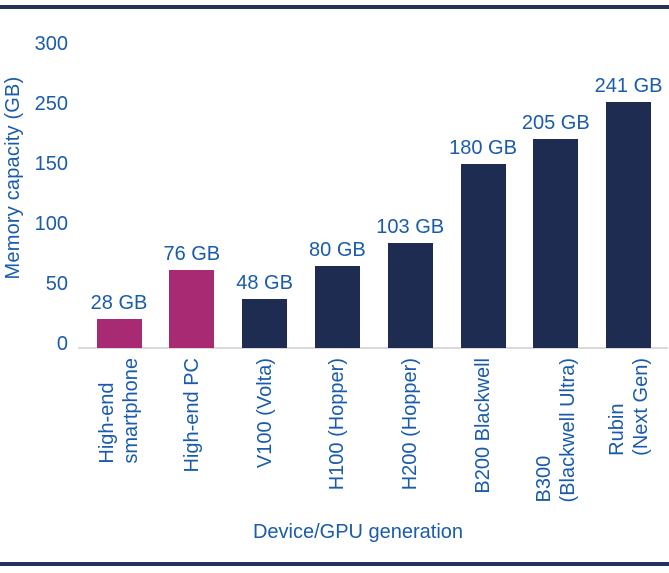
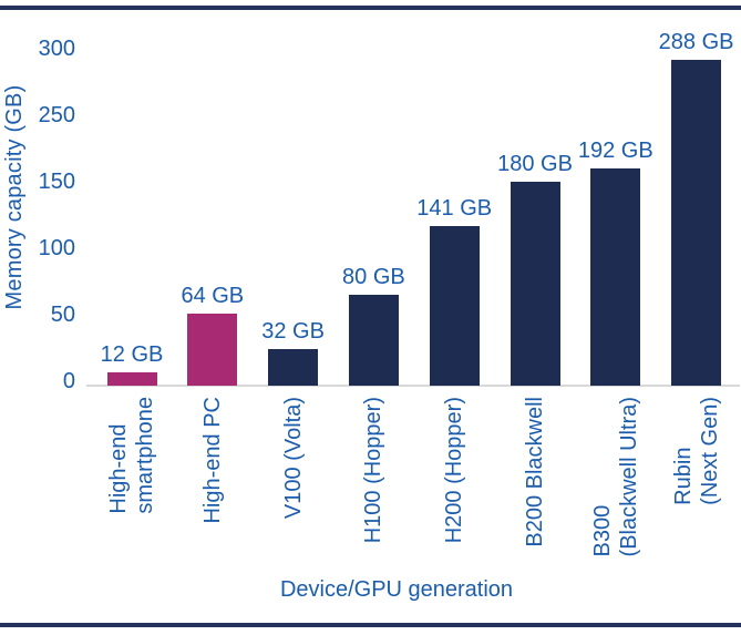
High-end smartphone: 28 -> 12
High-end PC: 76 -> 64
V100 (Volta): 48 -> 32
H200 (Hopper): 103 -> 141
B300 (Blackwell Ultra): 205 -> 192
Rubin (Next Gen): 241 -> 288
